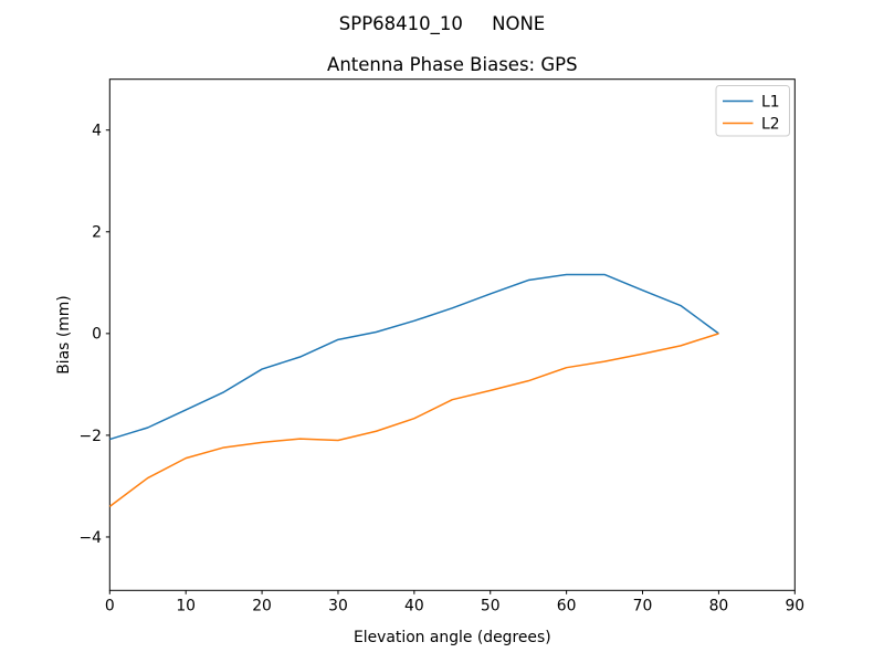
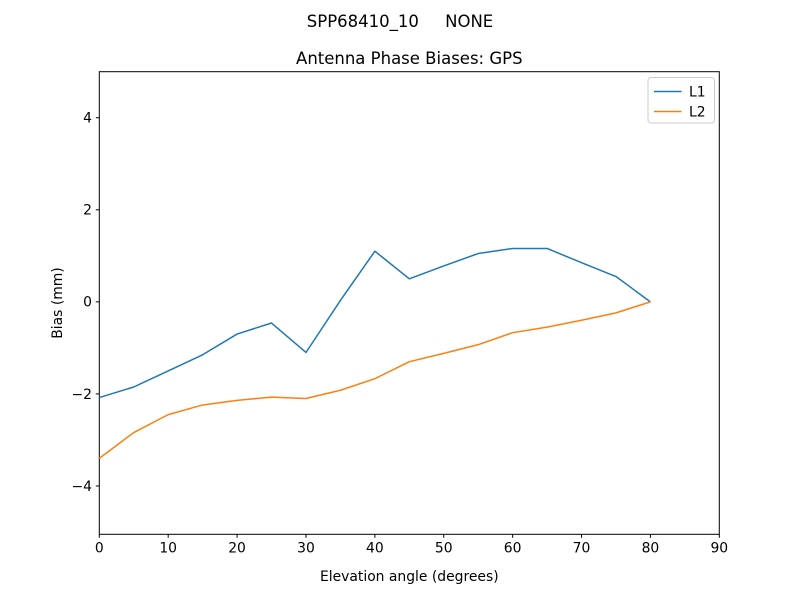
L1/30: -0.1 -> -1.1
L1/40: 0.2 -> 1.1
